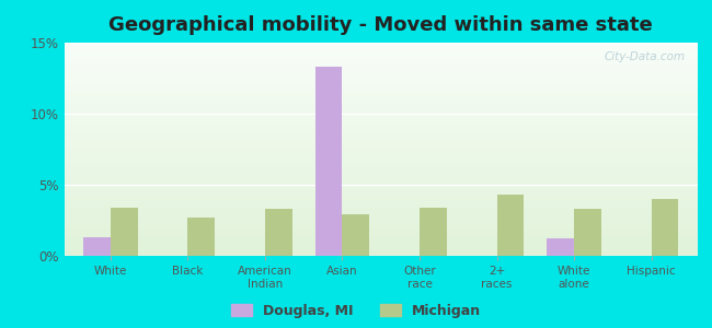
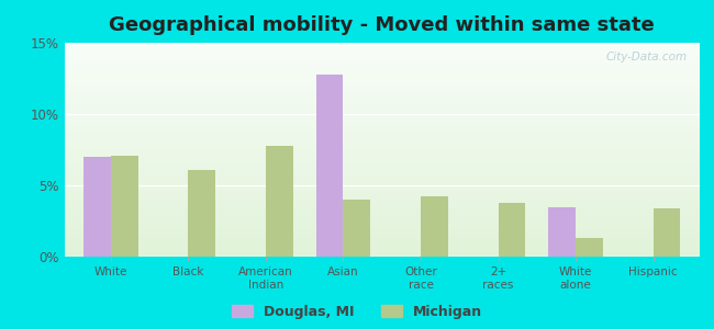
Douglas, MI/White: 1.3% -> 7.0%
Michigan/White: 3.4% -> 7.1%
Michigan/Black: 2.7% -> 6.1%
Michigan/American Indian: 3.3% -> 7.8%
Douglas, MI/Asian: 13.3% -> 12.8%
Michigan/Asian: 2.9% -> 4.0%
Michigan/Other race: 3.4% -> 4.2%
Michigan/2+ races: 4.3% -> 3.8%
Douglas, MI/White alone: 1.2% -> 3.5%
Michigan/White alone: 3.3% -> 1.3%
Michigan/Hispanic: 4.0% -> 3.4%
